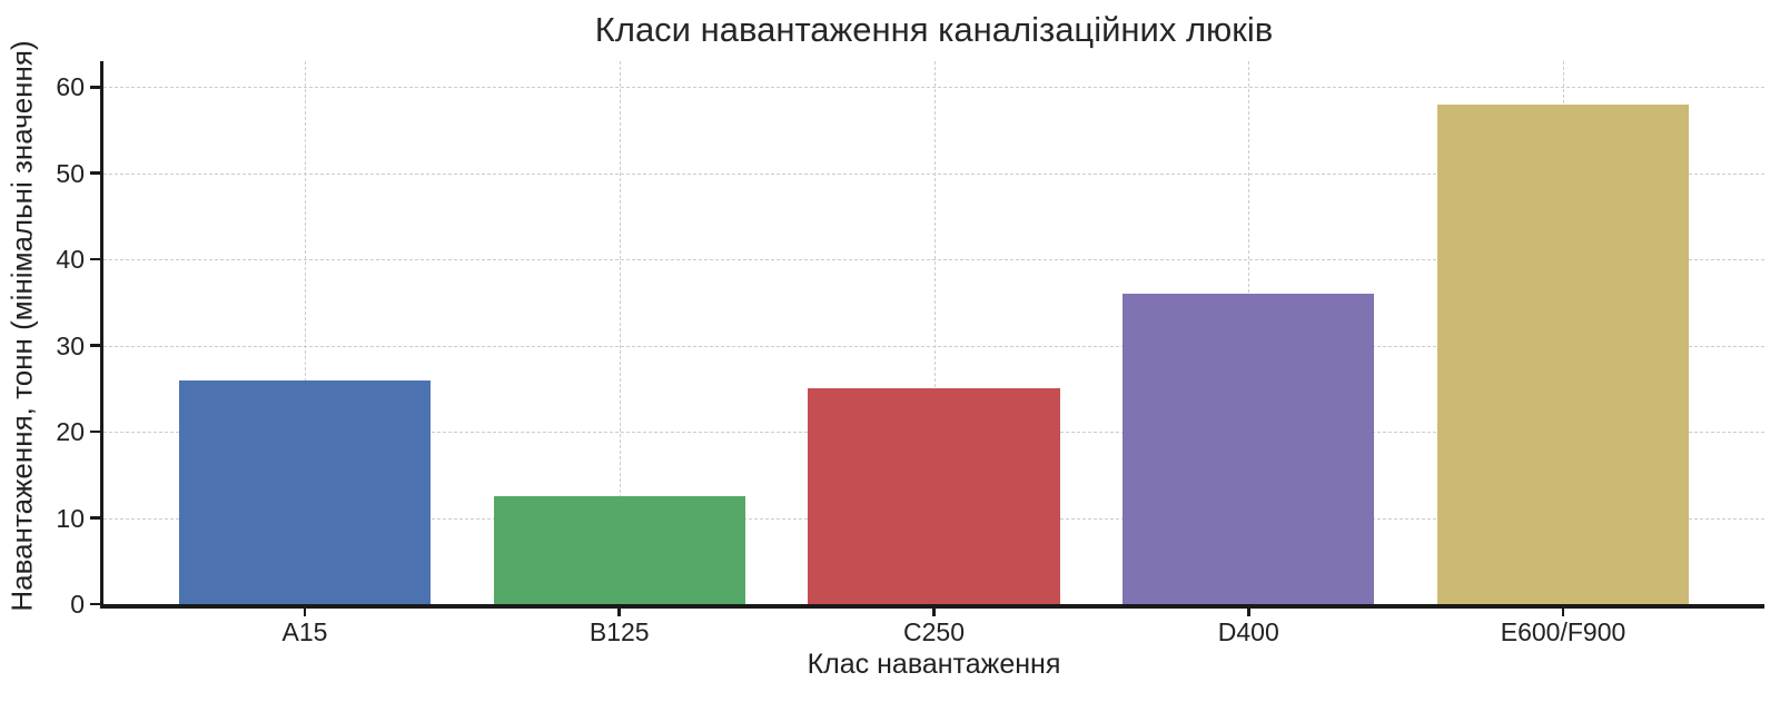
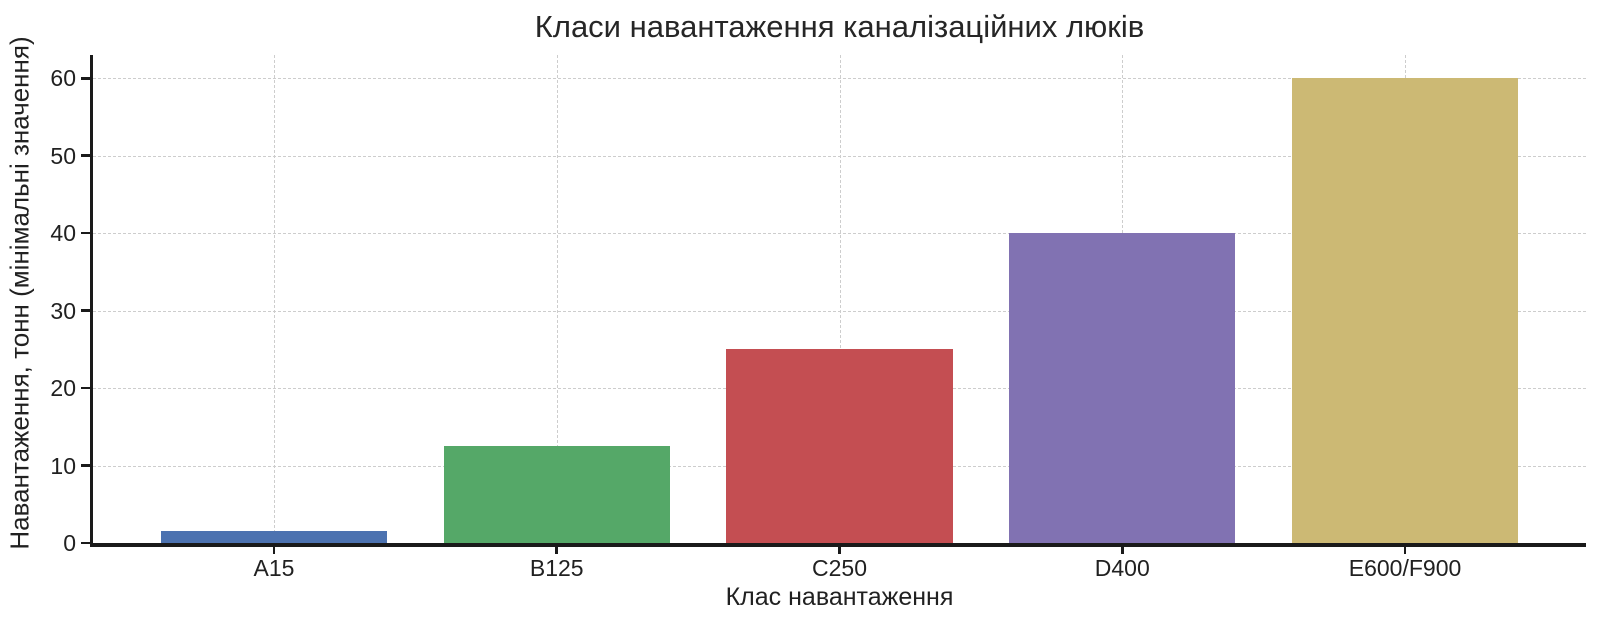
A15: 26 -> 2
D400: 36 -> 40
E600/F900: 58 -> 60
